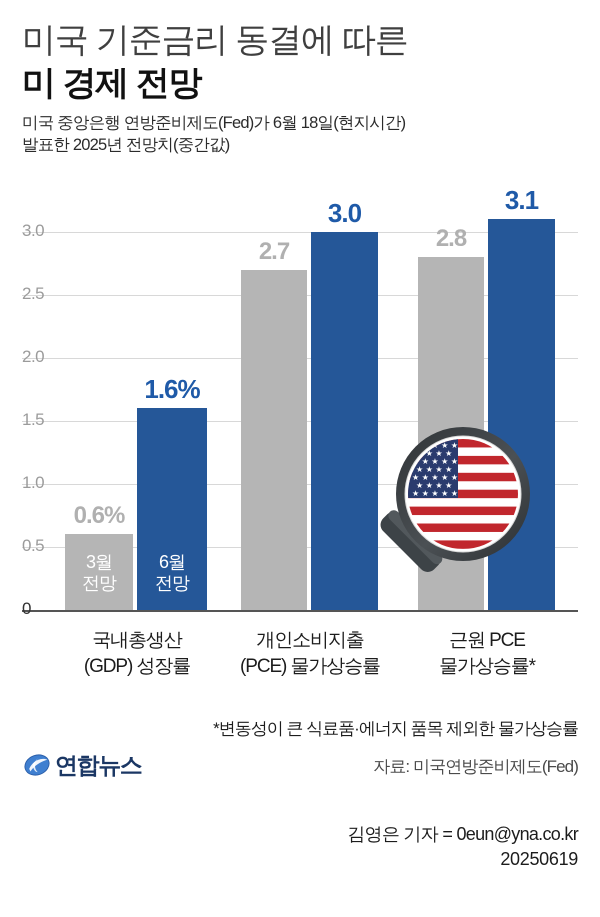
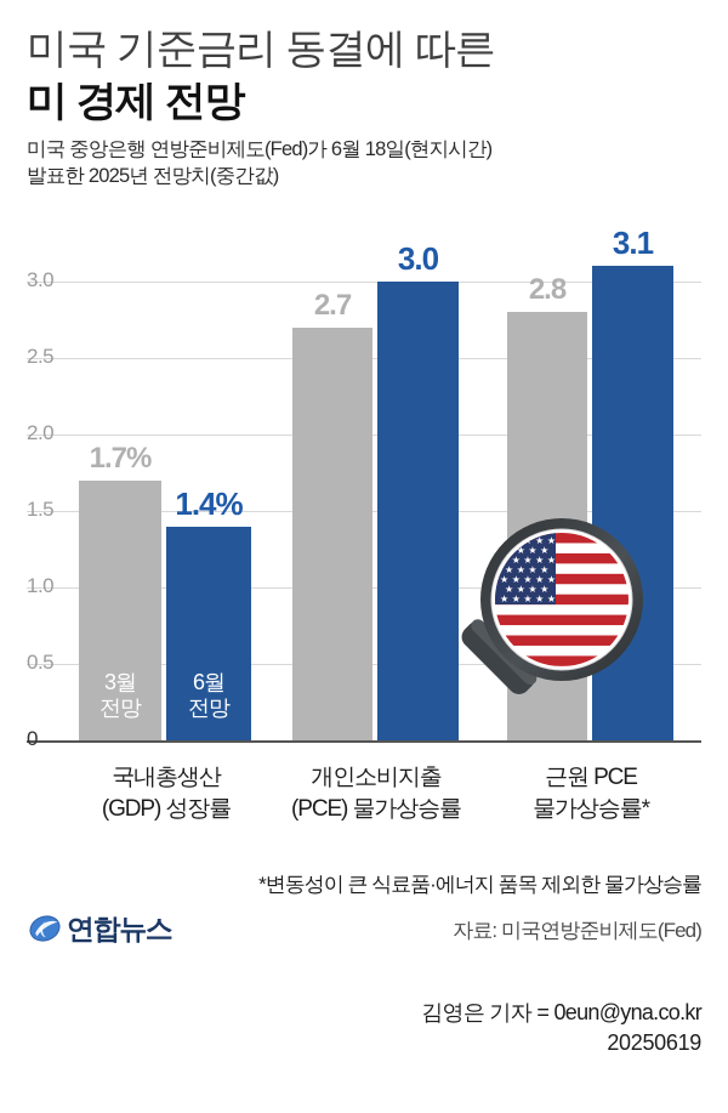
3월 전망/국내총생산 (GDP) 성장률: 0.6% -> 1.7%
6월 전망/국내총생산 (GDP) 성장률: 1.6% -> 1.4%
